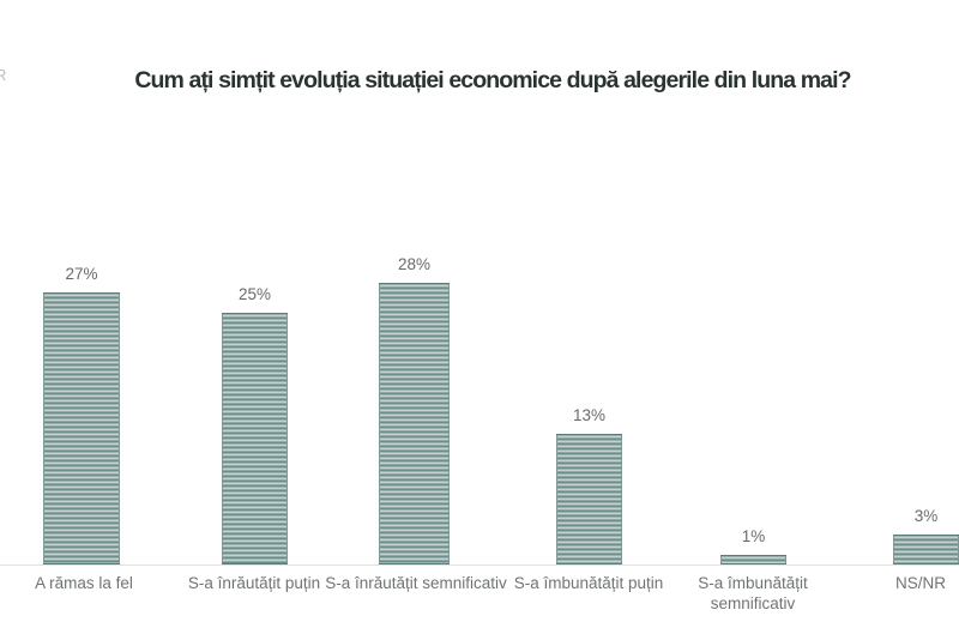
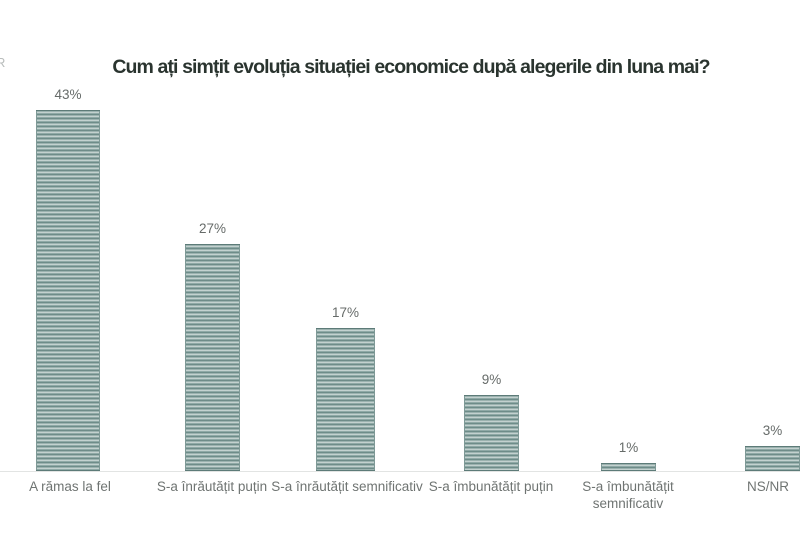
A rămas la fel: 27% -> 43%
S-a înrăutățit puțin: 25% -> 27%
S-a înrăutățit semnificativ: 28% -> 17%
S-a îmbunătățit puțin: 13% -> 9%
